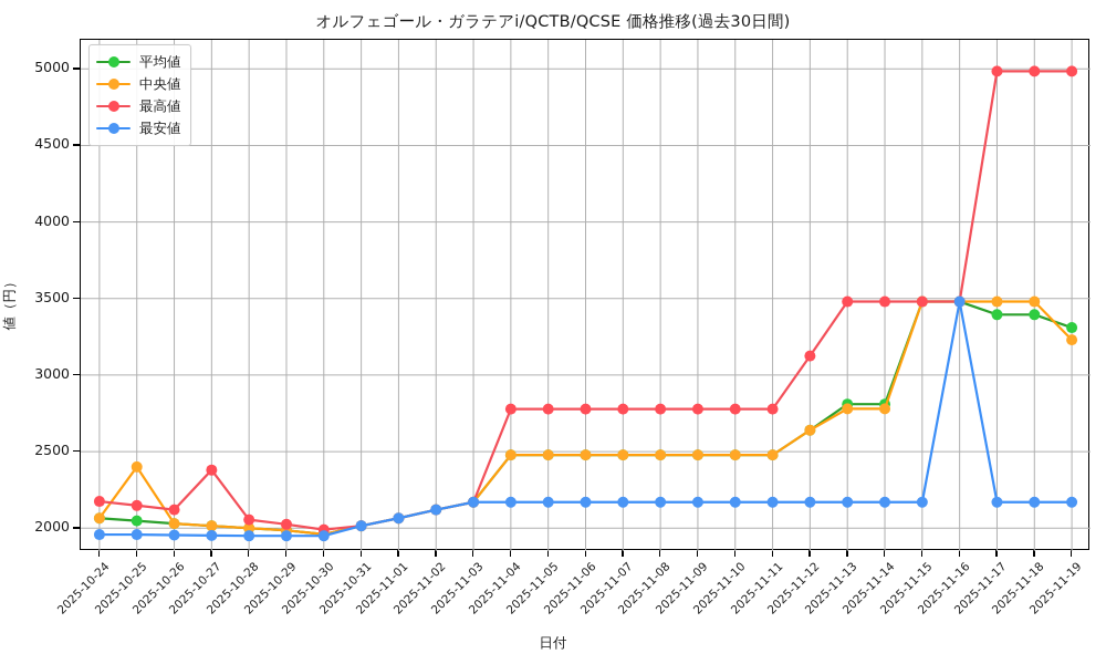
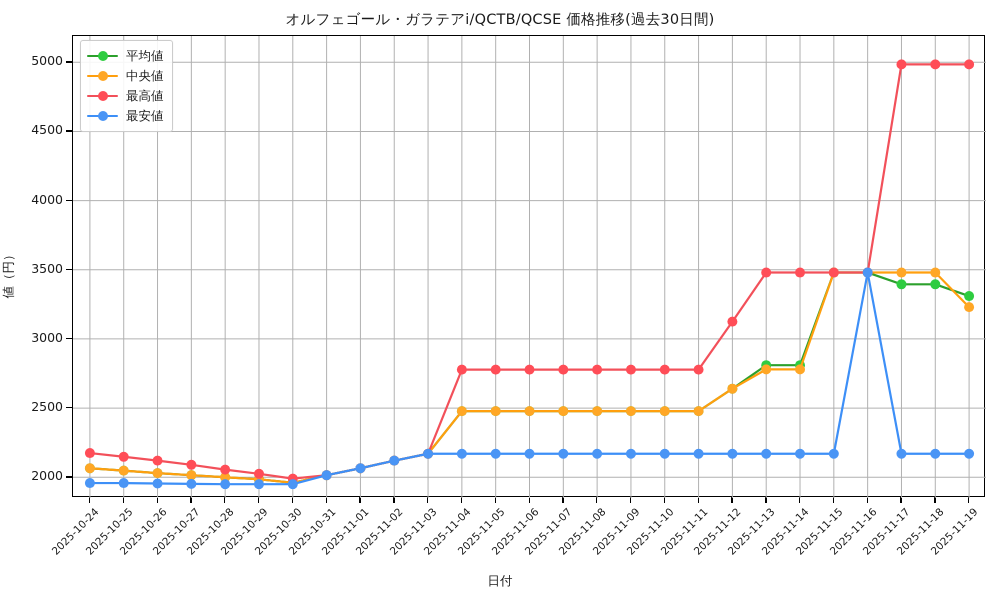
中央値/2025-10-25: 2400 -> 2050
最高値/2025-10-27: 2380 -> 2090
